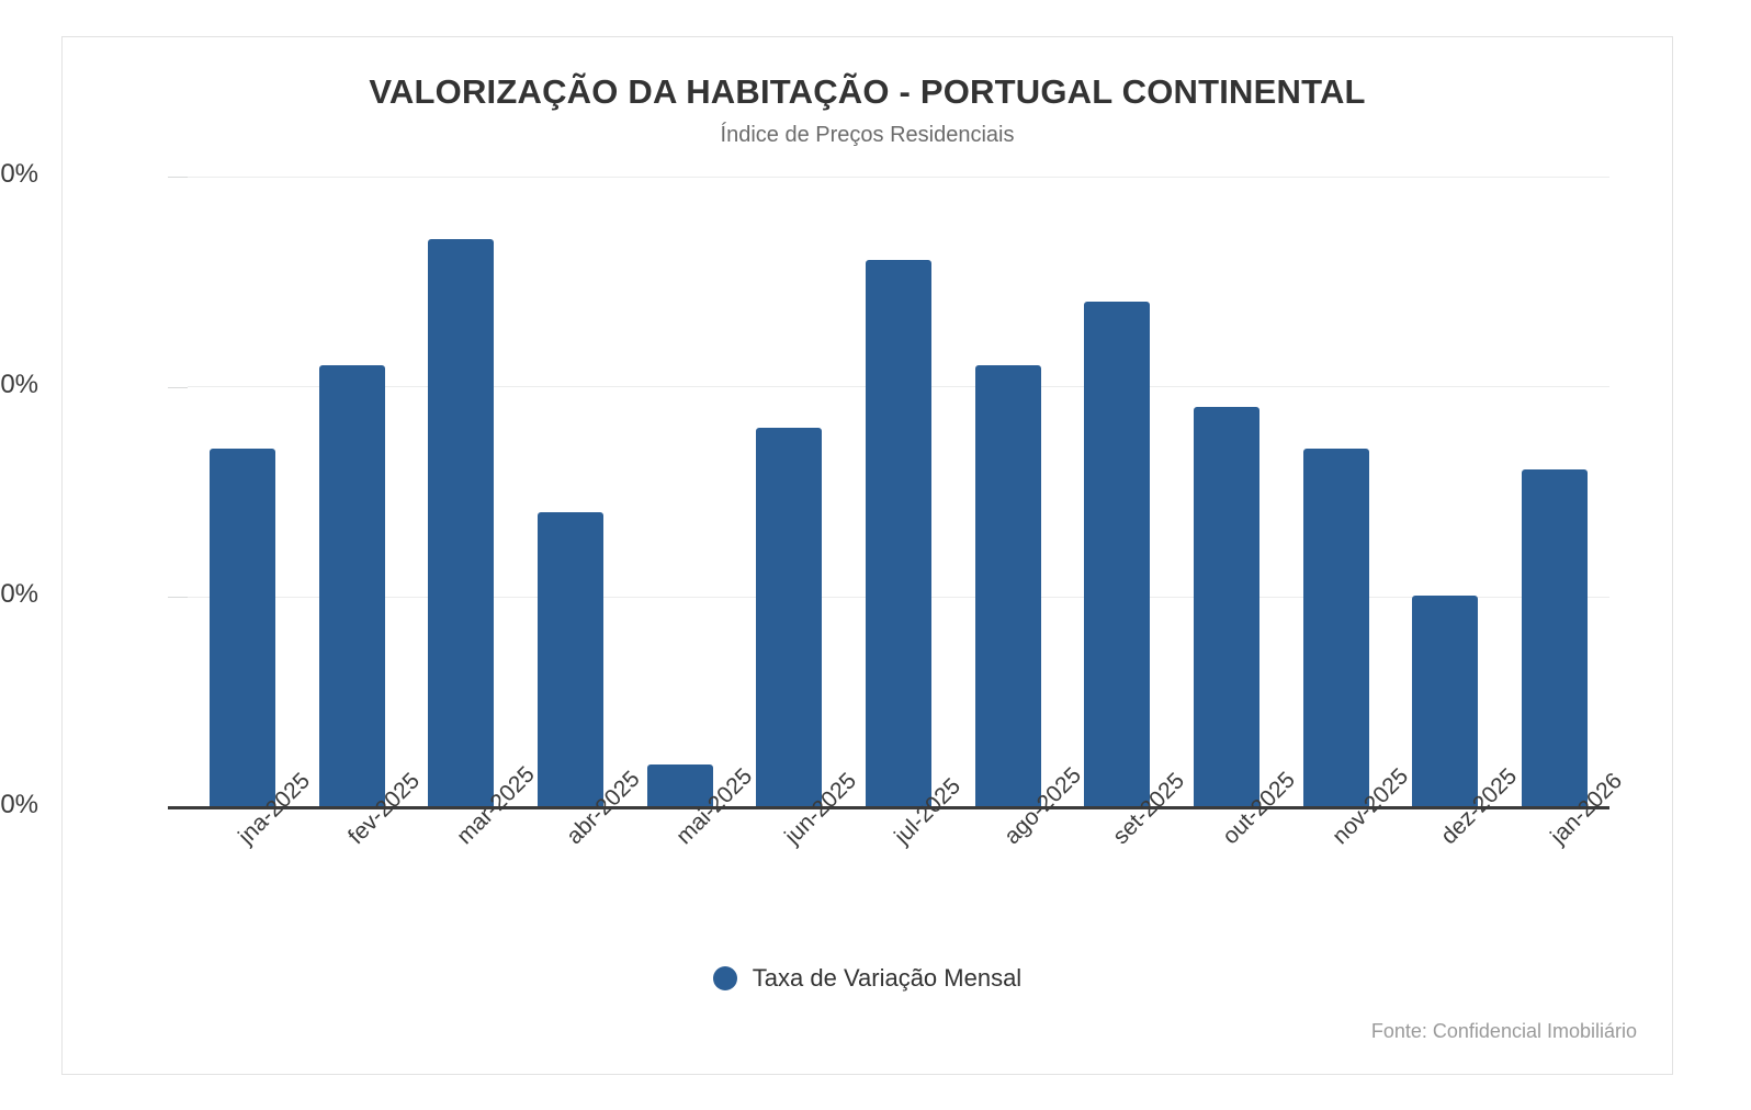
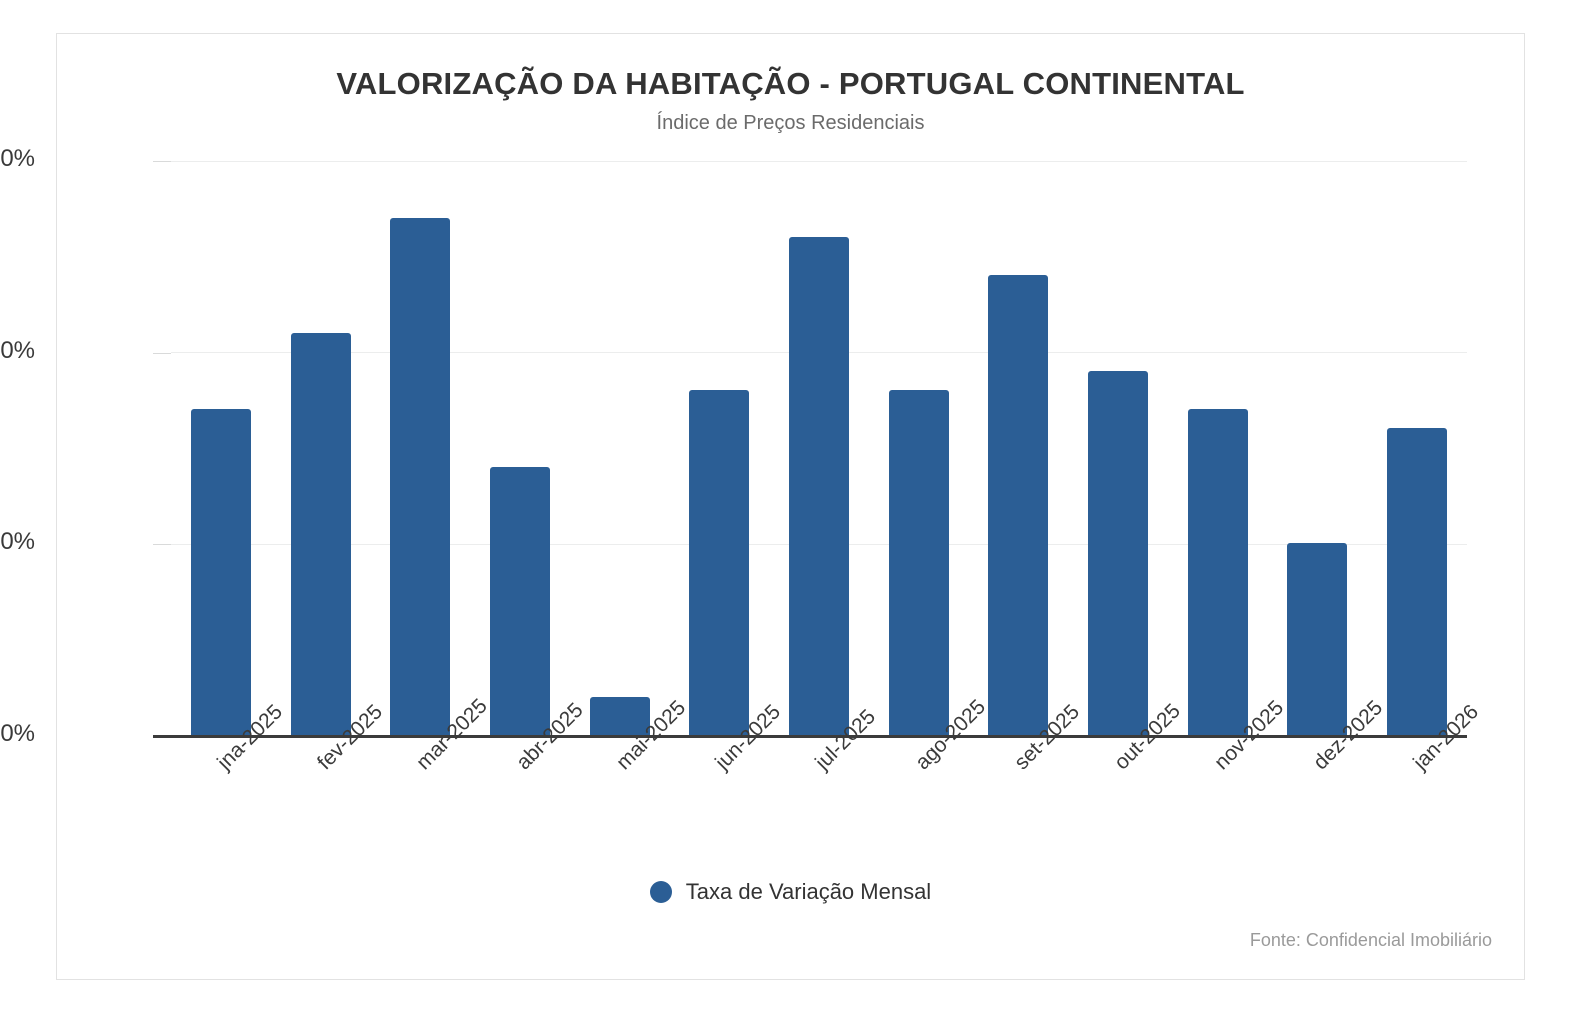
ago-2025: 2.1% -> 1.8%
